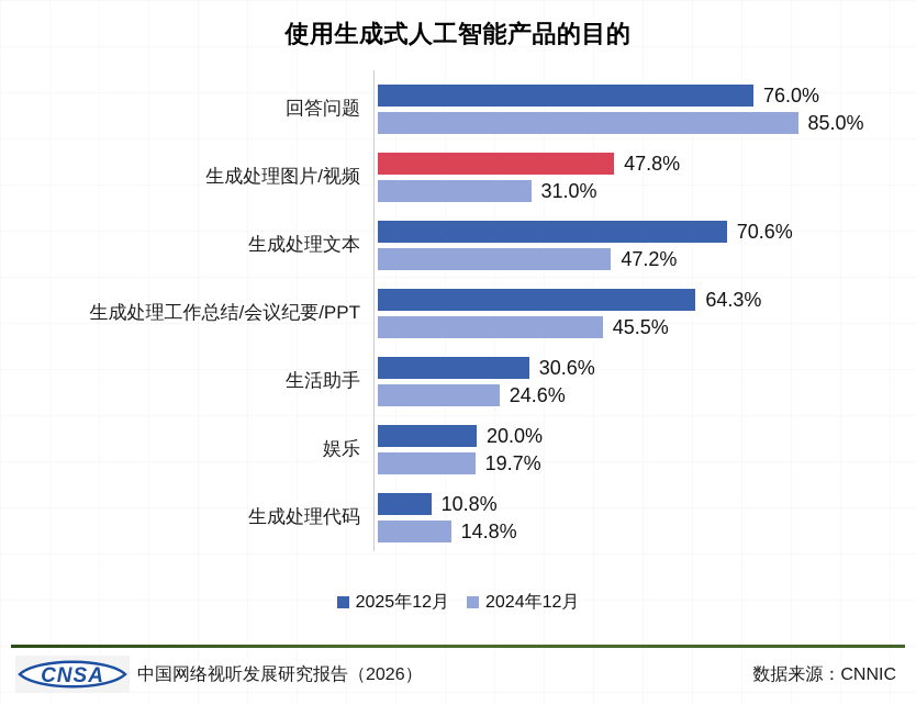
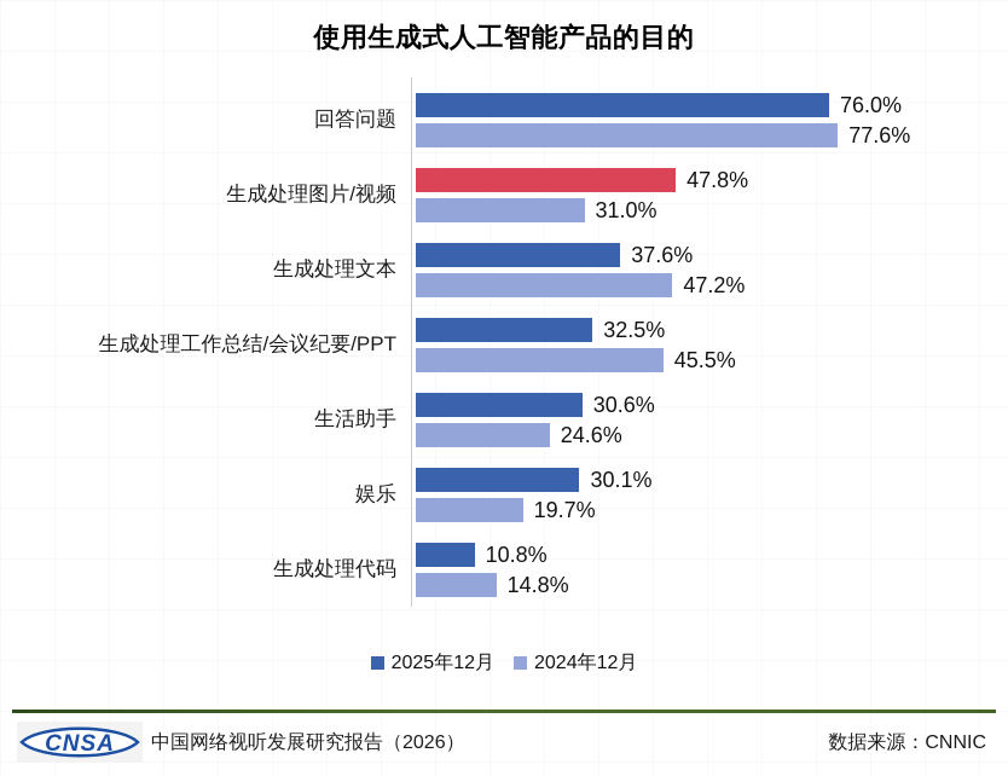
2024年12月/回答问题: 85.0% -> 77.6%
2025年12月/生成处理文本: 70.6% -> 37.6%
2025年12月/生成处理工作总结/会议纪要/PPT: 64.3% -> 32.5%
2025年12月/娱乐: 20.0% -> 30.1%
